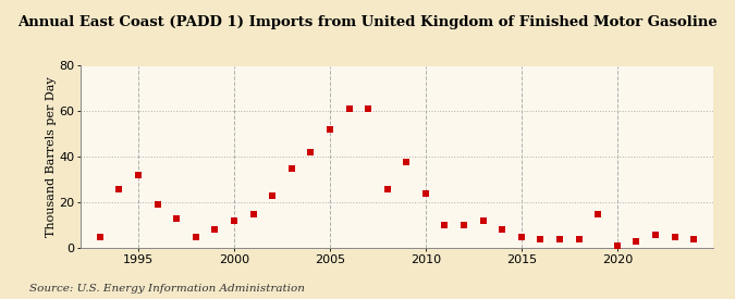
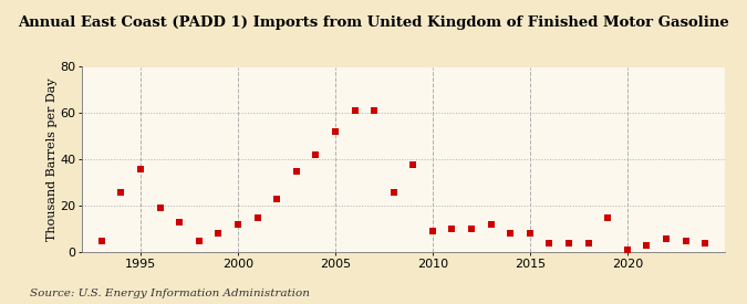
1995: 32 -> 36
2010: 24 -> 9
2015: 5 -> 8
